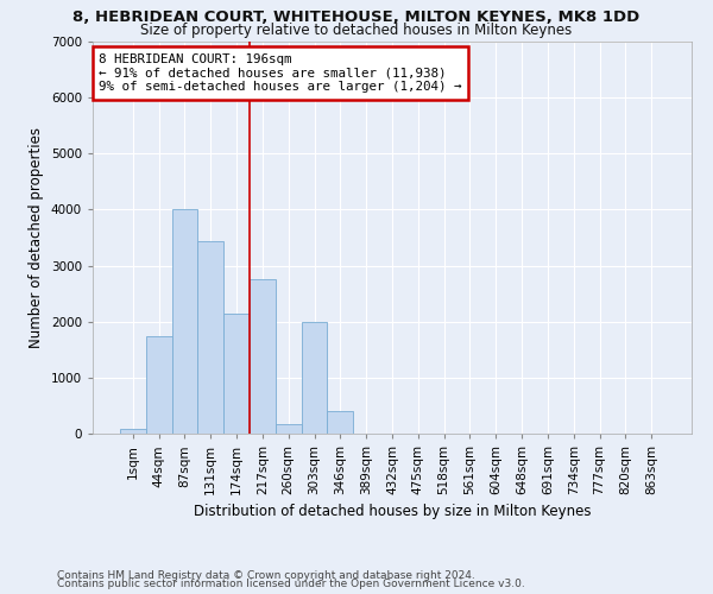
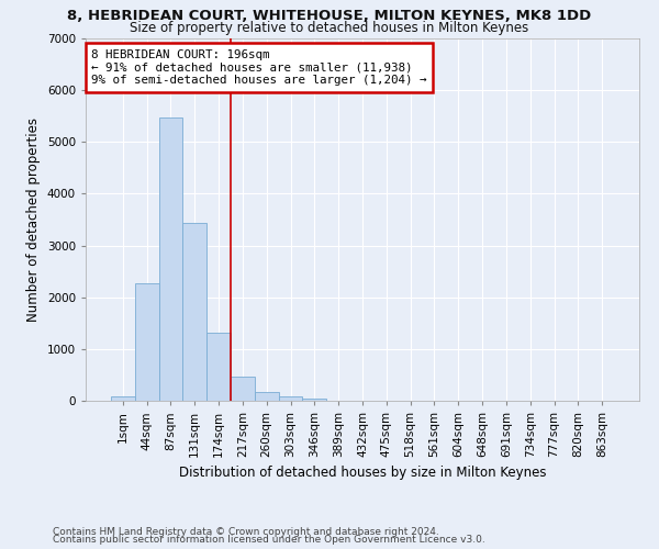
44sqm: 1750 -> 2280
87sqm: 4000 -> 5480
174sqm: 2150 -> 1310
217sqm: 2750 -> 470
303sqm: 2000 -> 80
346sqm: 400 -> 50
